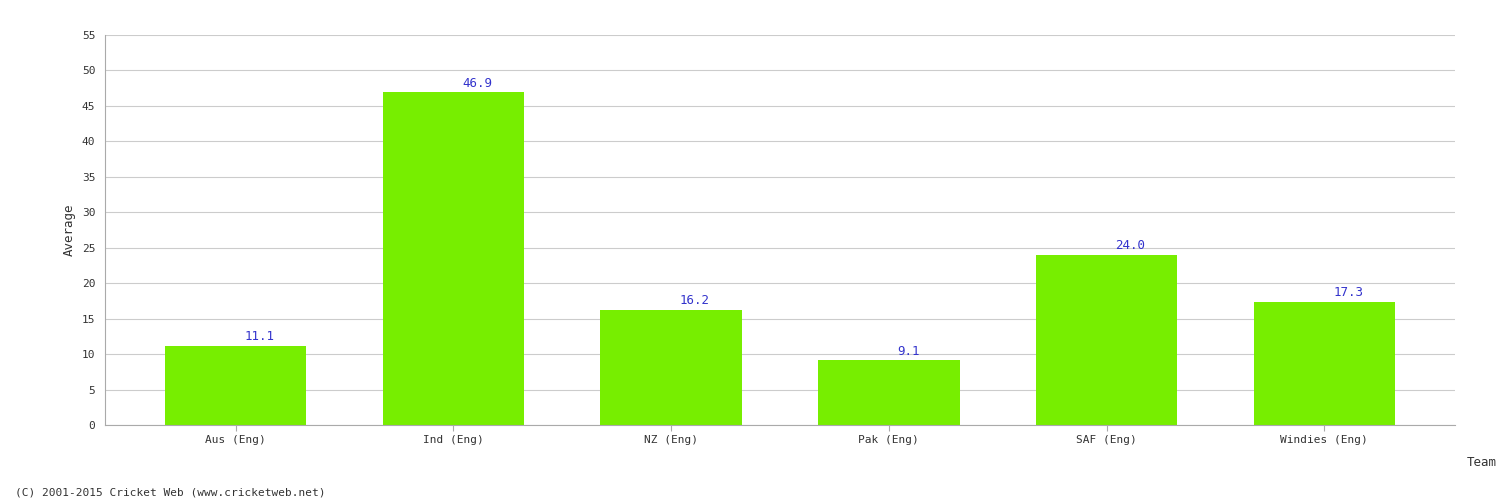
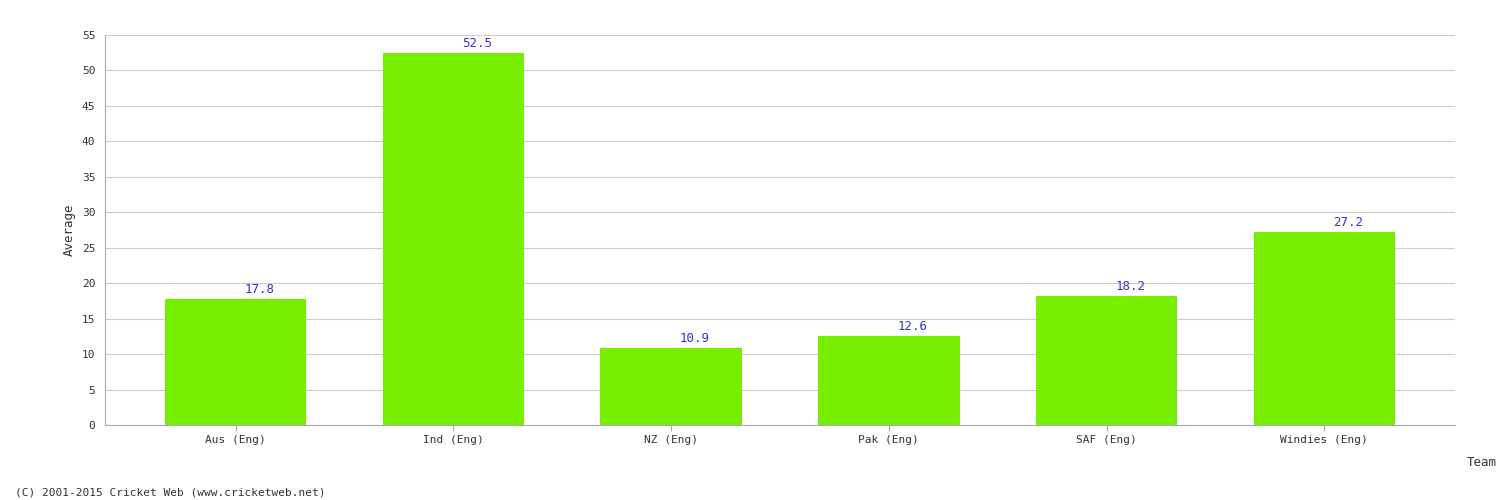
Aus (Eng): 11.1 -> 17.8
Ind (Eng): 46.9 -> 52.5
NZ (Eng): 16.2 -> 10.9
Pak (Eng): 9.1 -> 12.6
SAF (Eng): 24.0 -> 18.2
Windies (Eng): 17.3 -> 27.2
